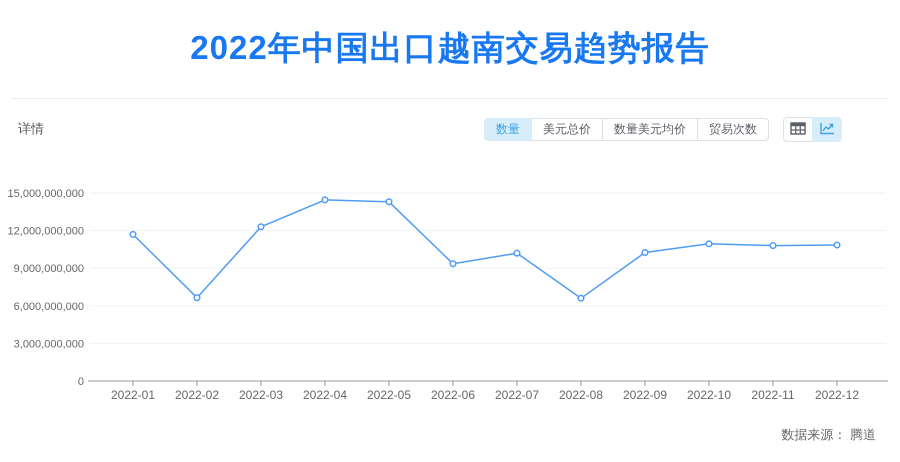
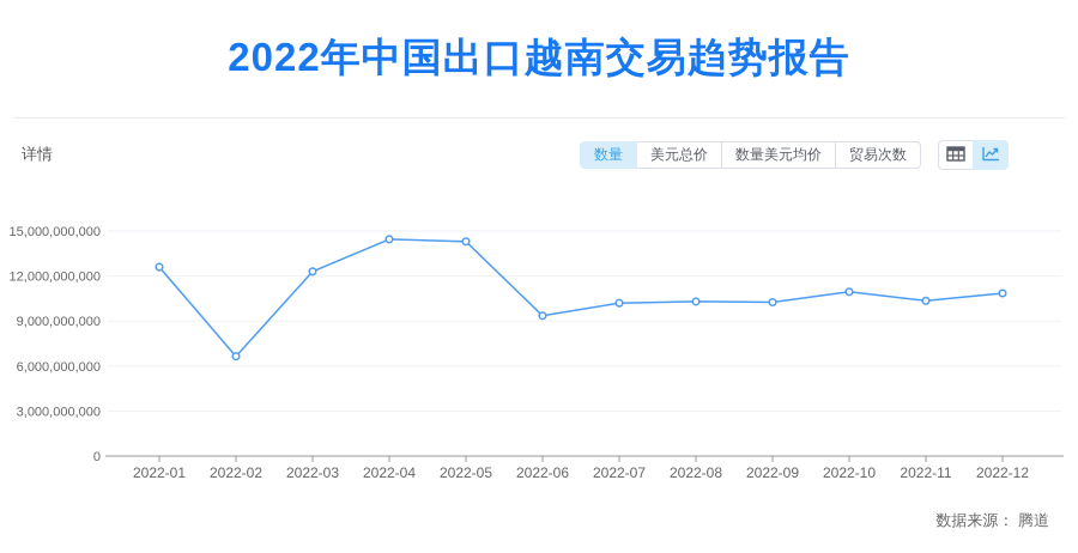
2022-01: 11700000000 -> 12600000000
2022-08: 6600000000 -> 10300000000
2022-11: 10800000000 -> 10400000000
